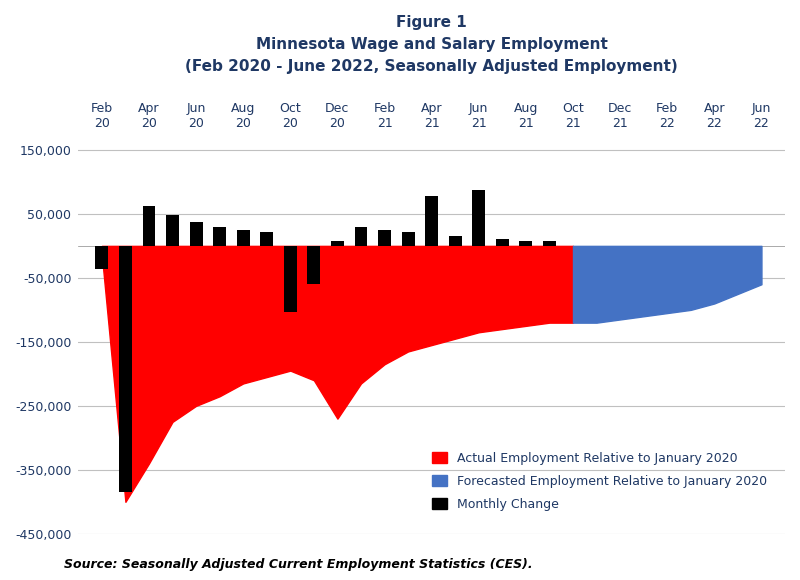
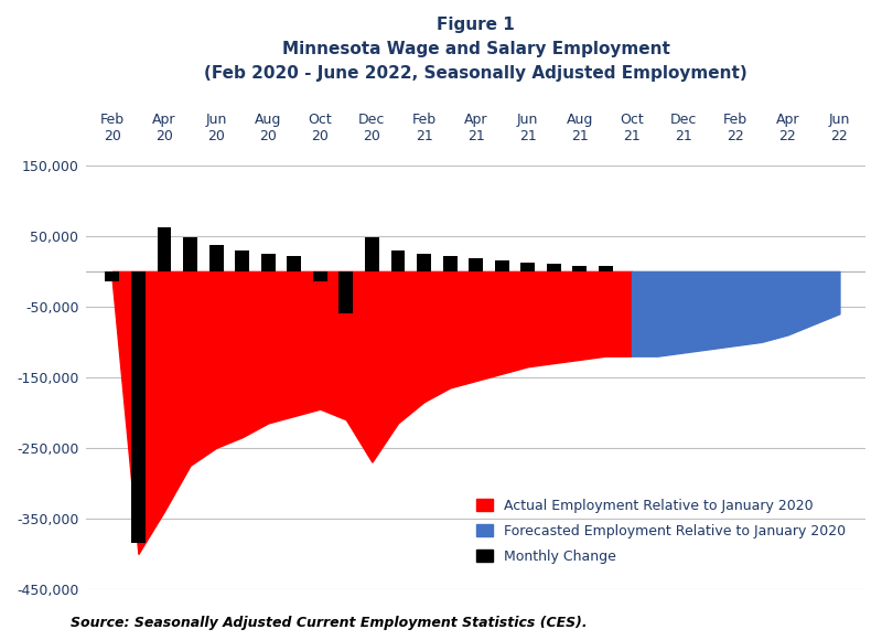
Monthly Change/Feb 20: -36,000 -> -15,000
Monthly Change/Oct 20: -104,000 -> -15,000
Monthly Change/Dec 20: 8,000 -> 48,000
Monthly Change/Apr 21: 78,000 -> 18,000
Monthly Change/Jun 21: 88,000 -> 12,000
